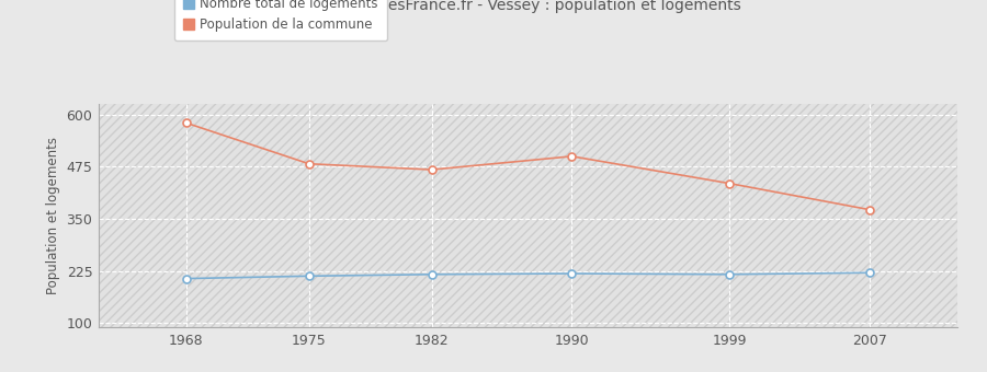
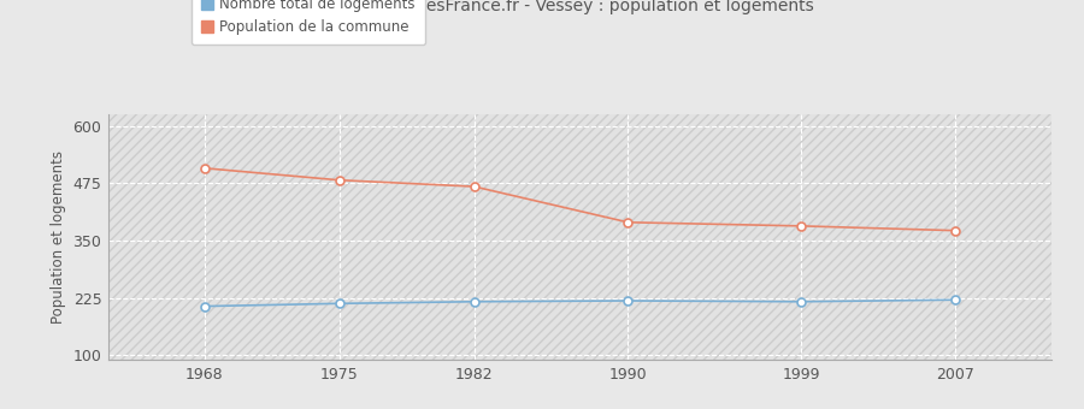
Population de la commune/1968: 580 -> 508
Population de la commune/1990: 500 -> 390
Population de la commune/1999: 435 -> 382
